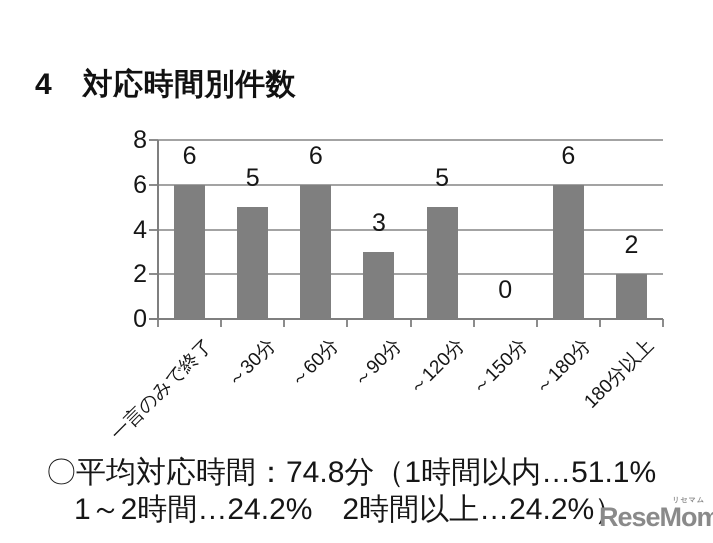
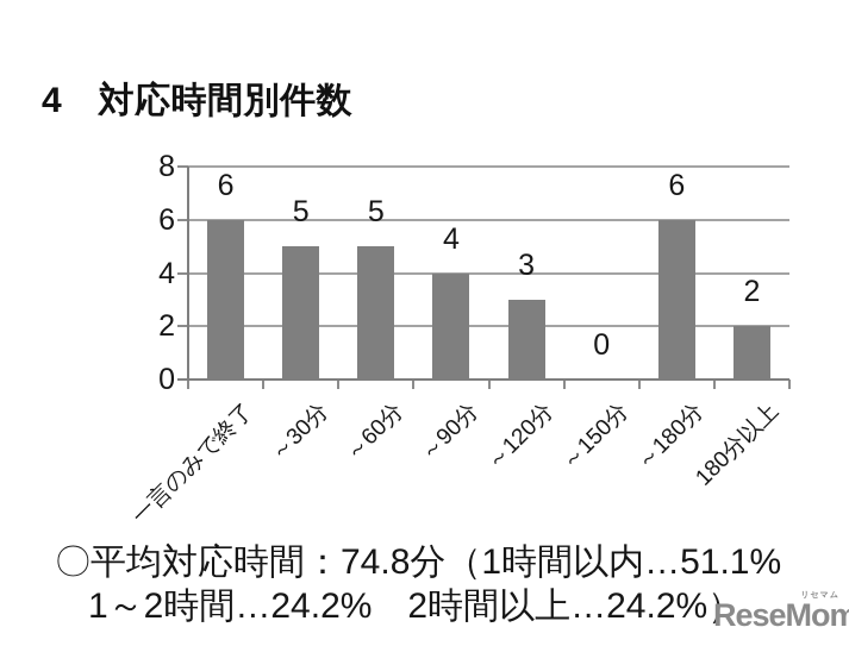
～60分: 6 -> 5
～90分: 3 -> 4
～120分: 5 -> 3
